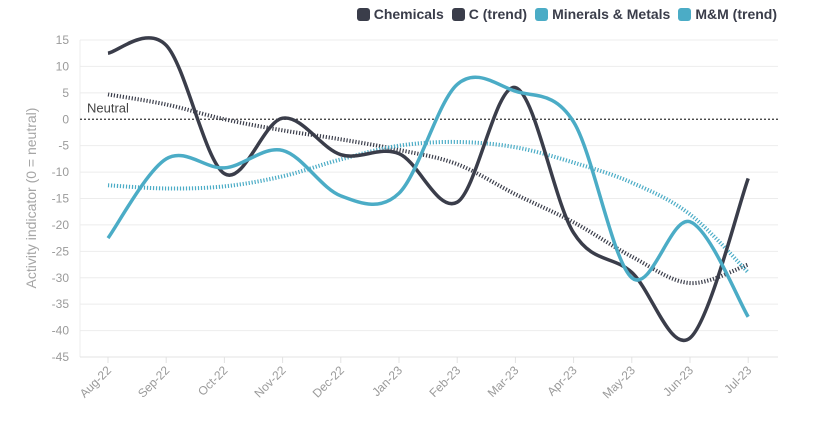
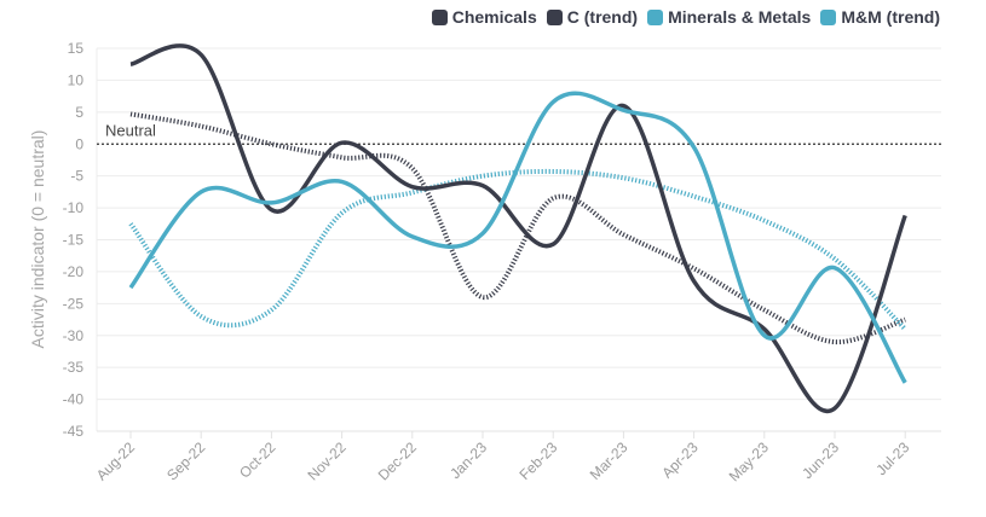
M&M (trend)/Sep-22: -13 -> -27
M&M (trend)/Oct-22: -13 -> -26
C (trend)/Jan-23: -6 -> -24
